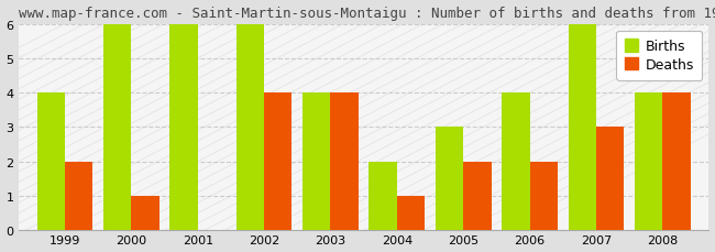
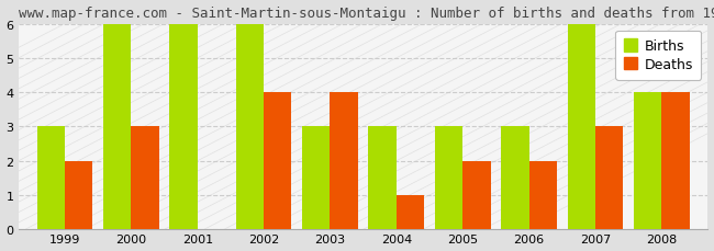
Births/1999: 4 -> 3
Deaths/2000: 1 -> 3
Births/2003: 4 -> 3
Births/2004: 2 -> 3
Births/2006: 4 -> 3
